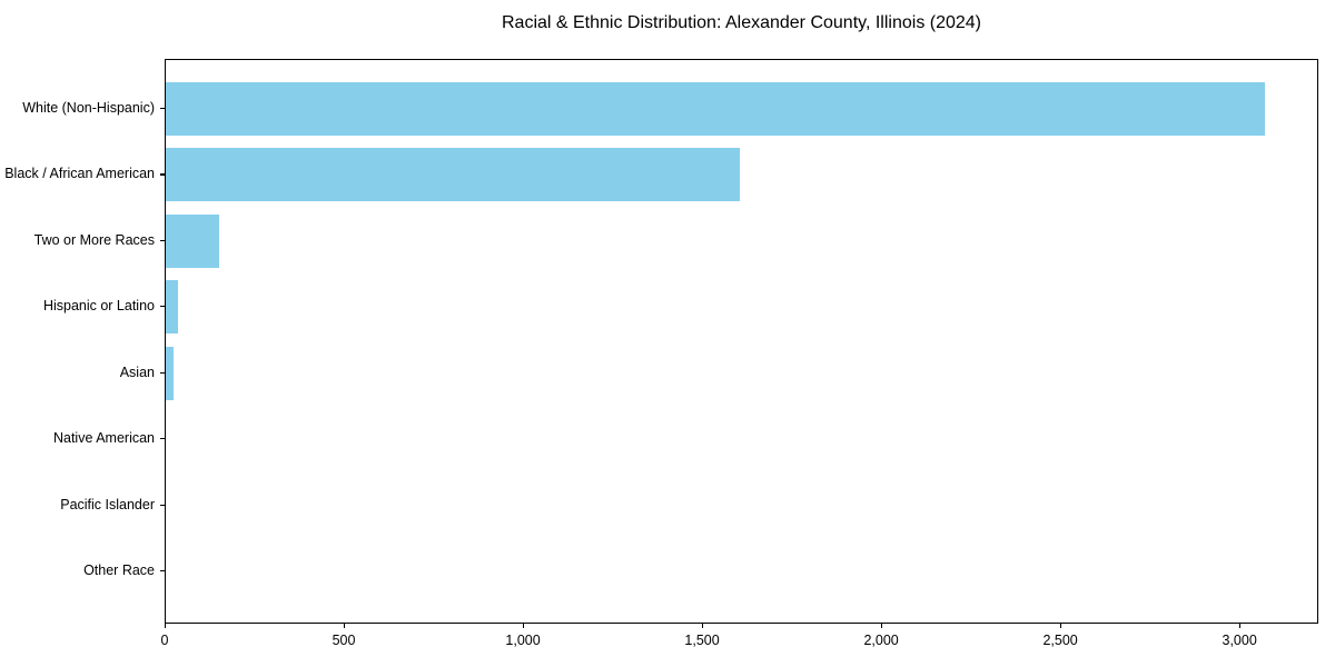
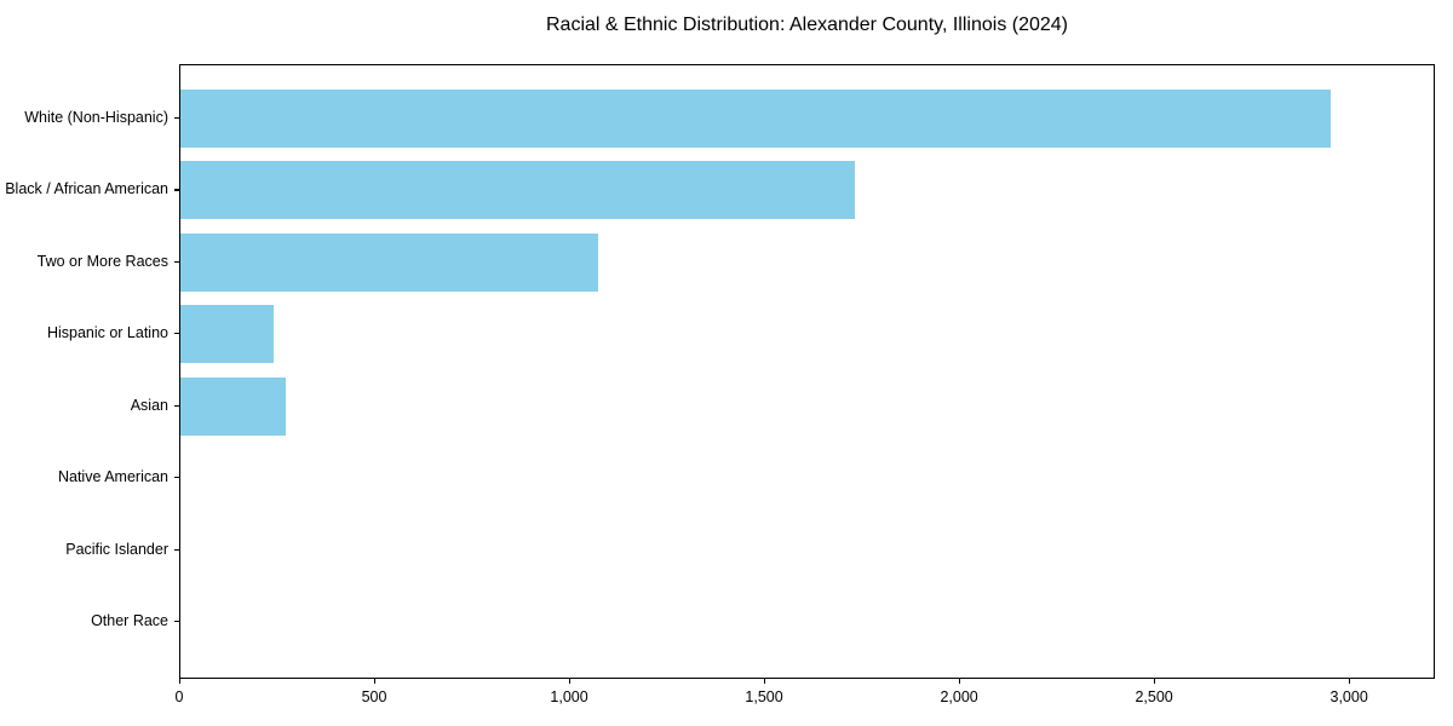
White (Non-Hispanic): 3070 -> 2950
Black / African American: 1600 -> 1730
Two or More Races: 150 -> 1070
Hispanic or Latino: 30 -> 240
Asian: 20 -> 270
